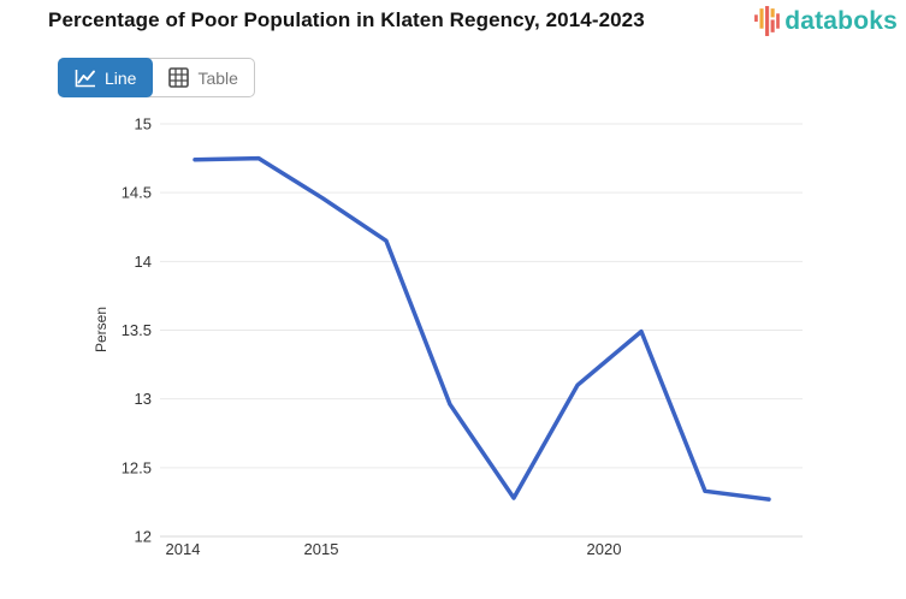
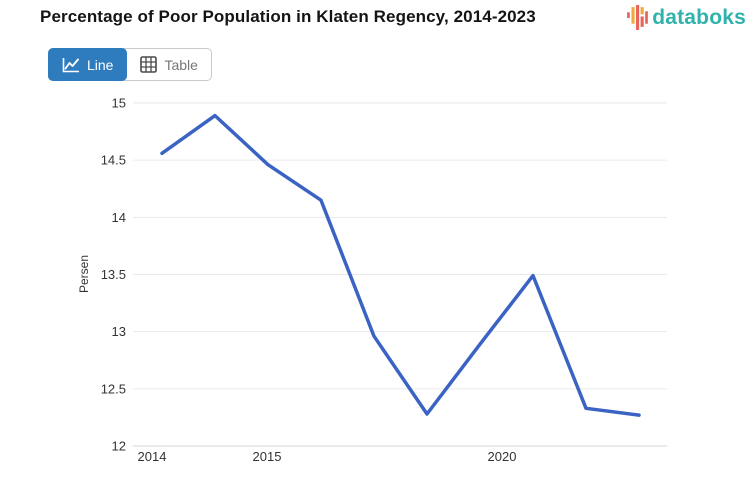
2014: 14.74 -> 14.56
2015: 14.75 -> 14.89
2020: 13.10 -> 12.89
